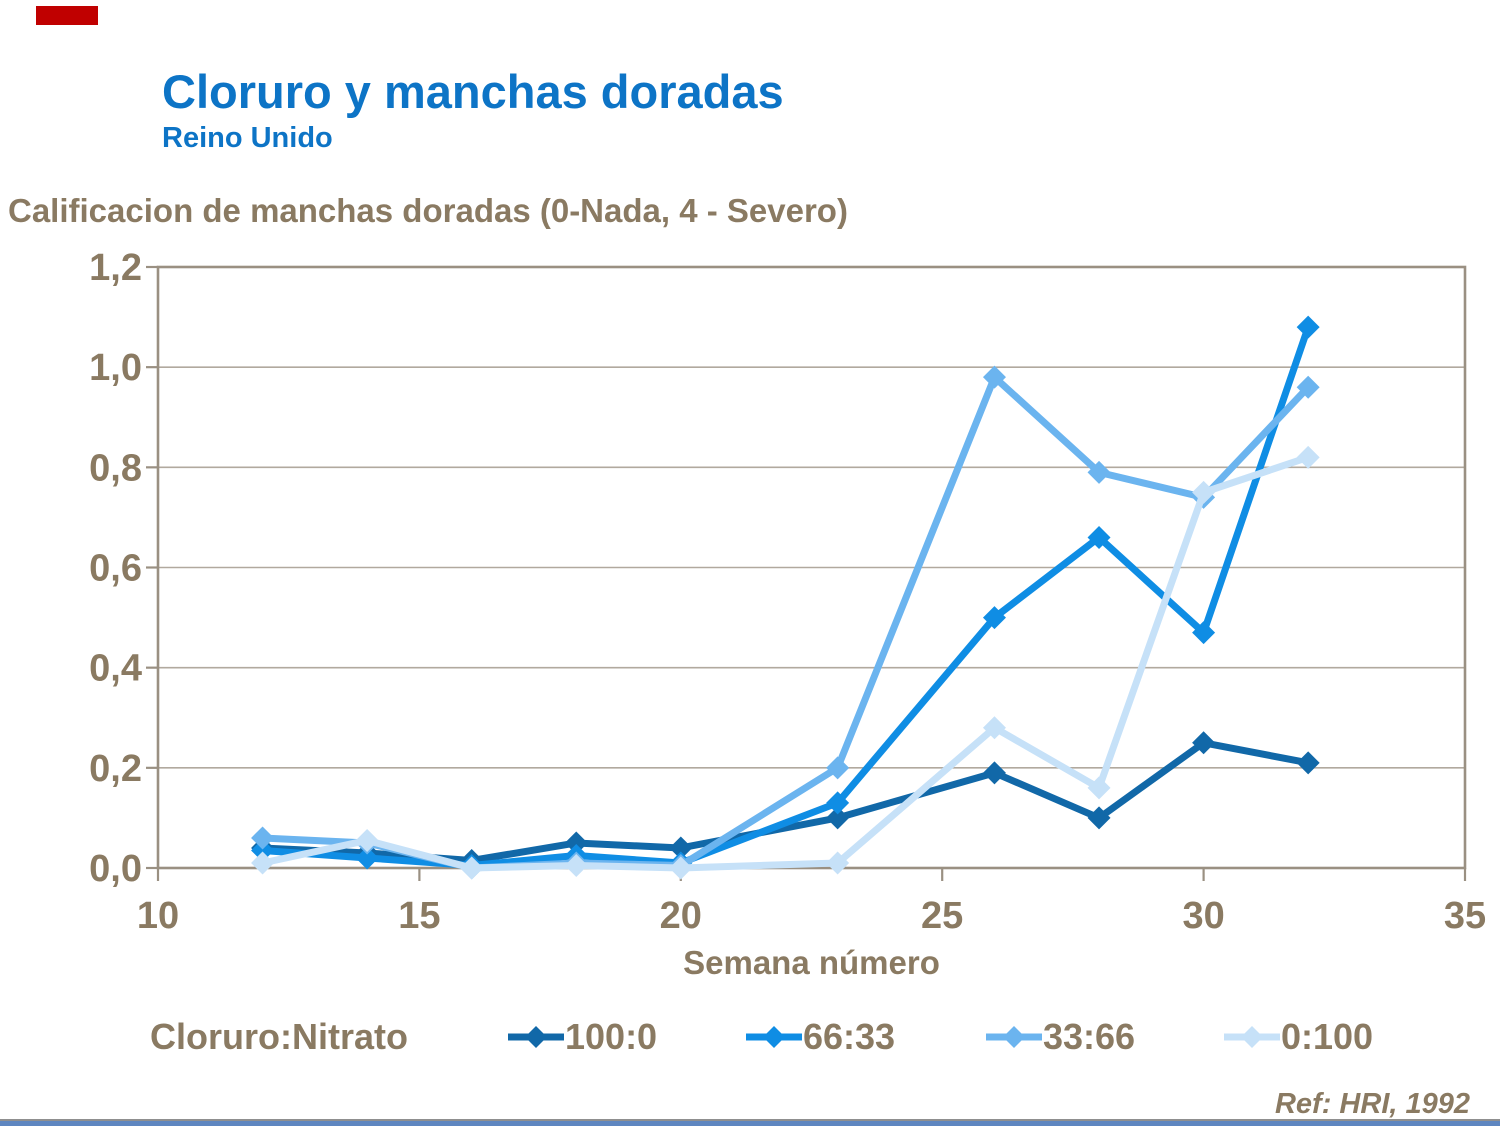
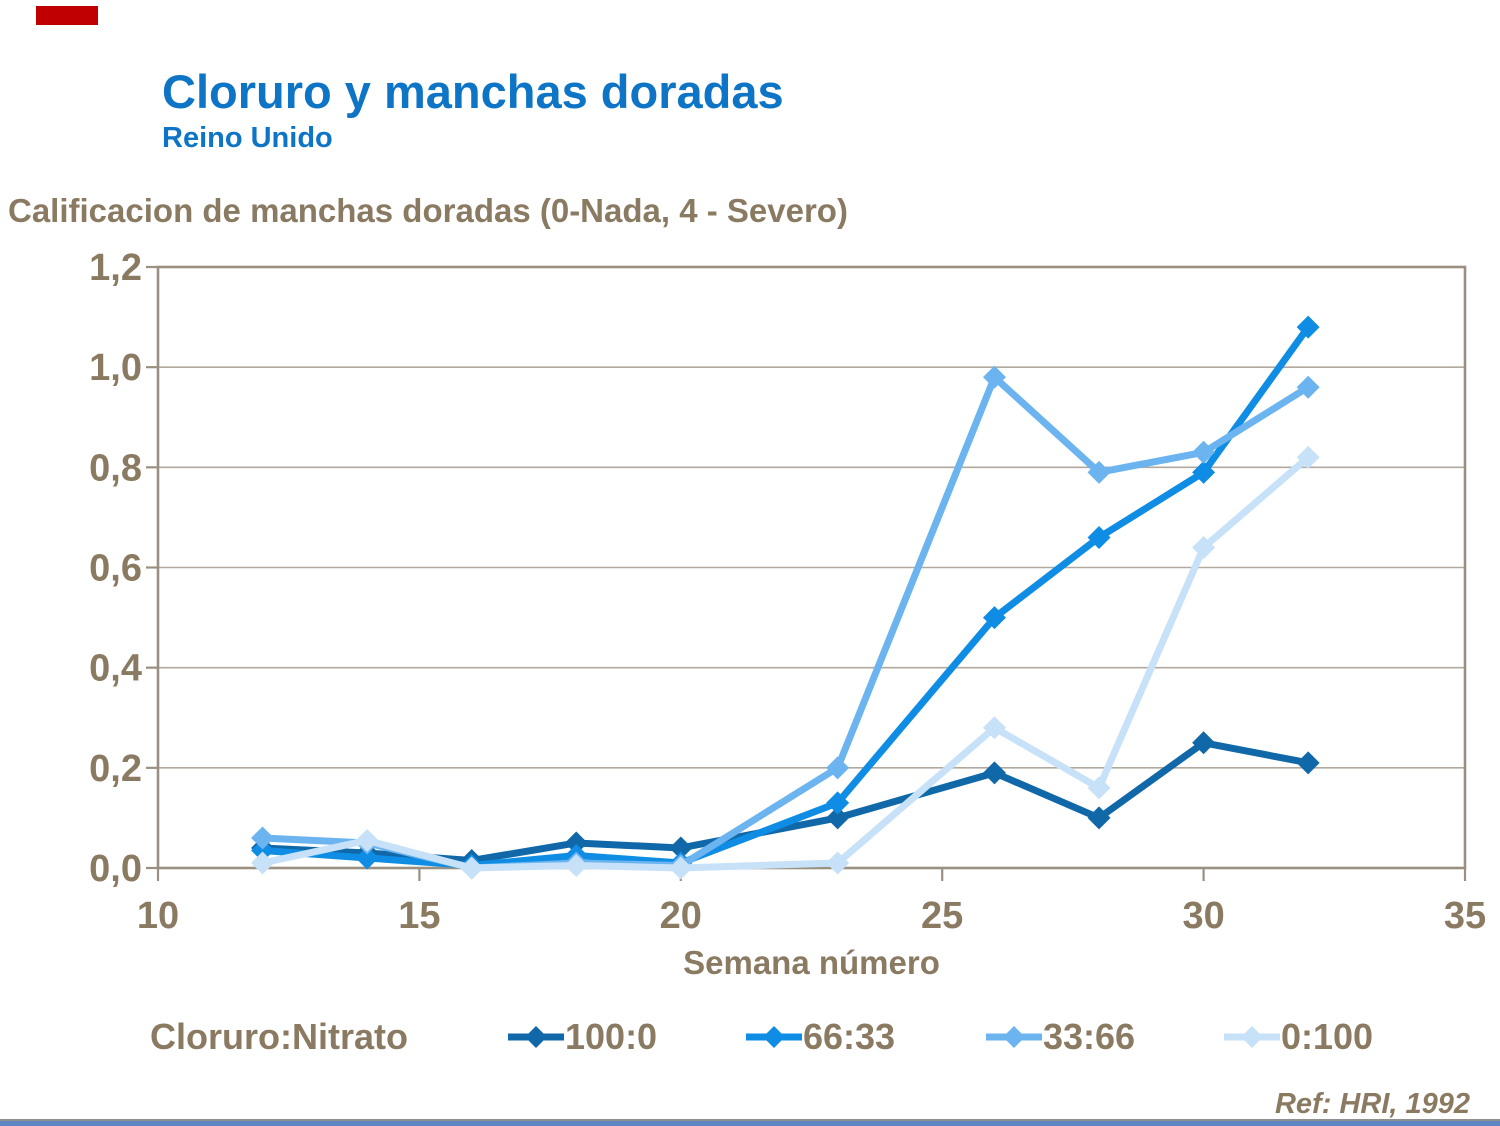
66:33/30: 0,47 -> 0,79
33:66/30: 0,74 -> 0,83
0:100/30: 0,75 -> 0,64
